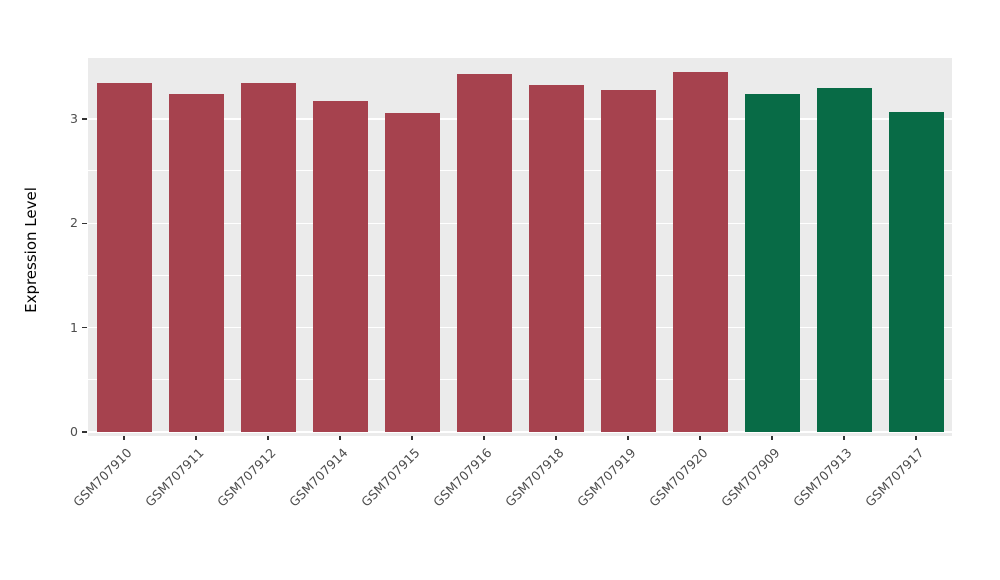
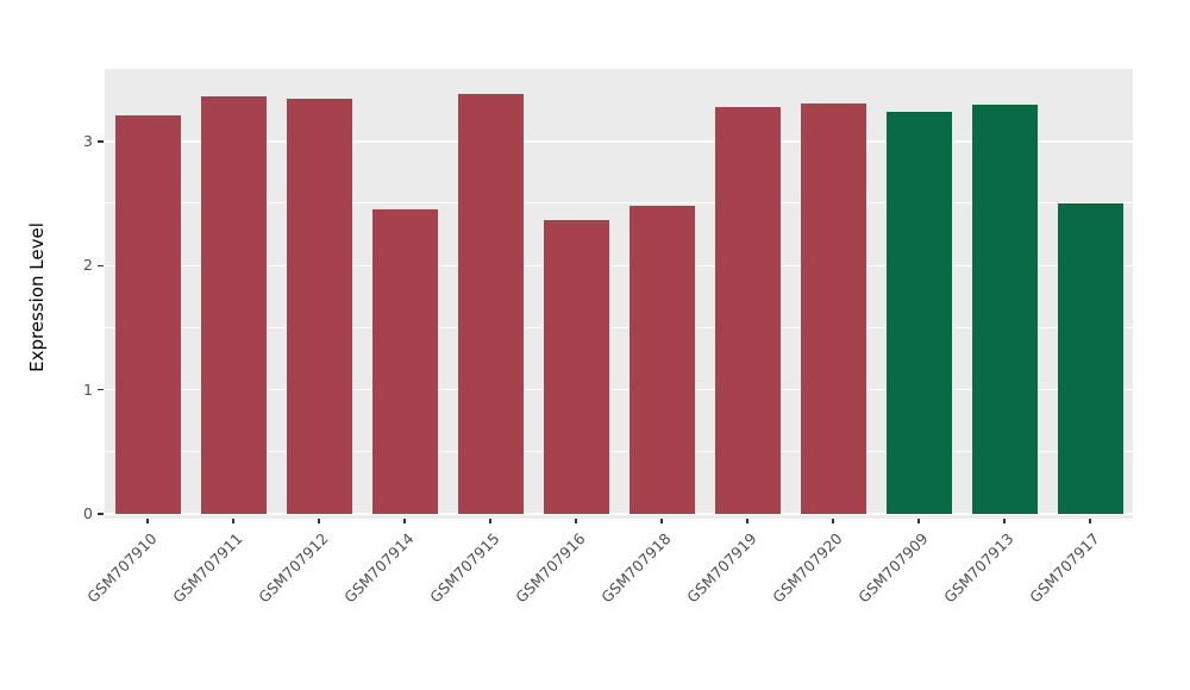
GSM707910: 3.35 -> 3.21
GSM707911: 3.24 -> 3.36
GSM707914: 3.17 -> 2.45
GSM707915: 3.06 -> 3.38
GSM707916: 3.43 -> 2.37
GSM707918: 3.33 -> 2.48
GSM707920: 3.45 -> 3.31
GSM707917: 3.07 -> 2.50
